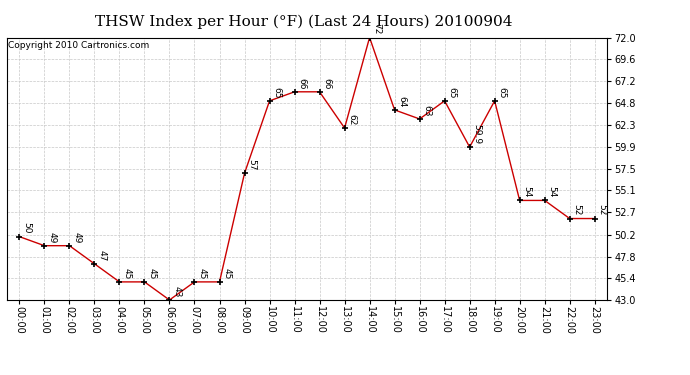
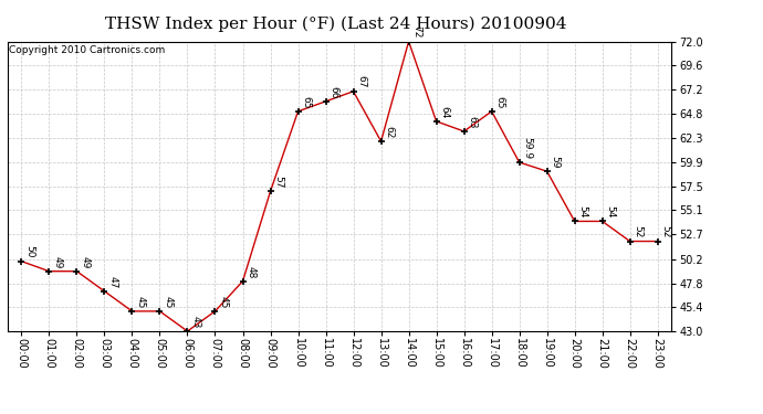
08:00: 45 -> 48
12:00: 66 -> 67
19:00: 65 -> 59
